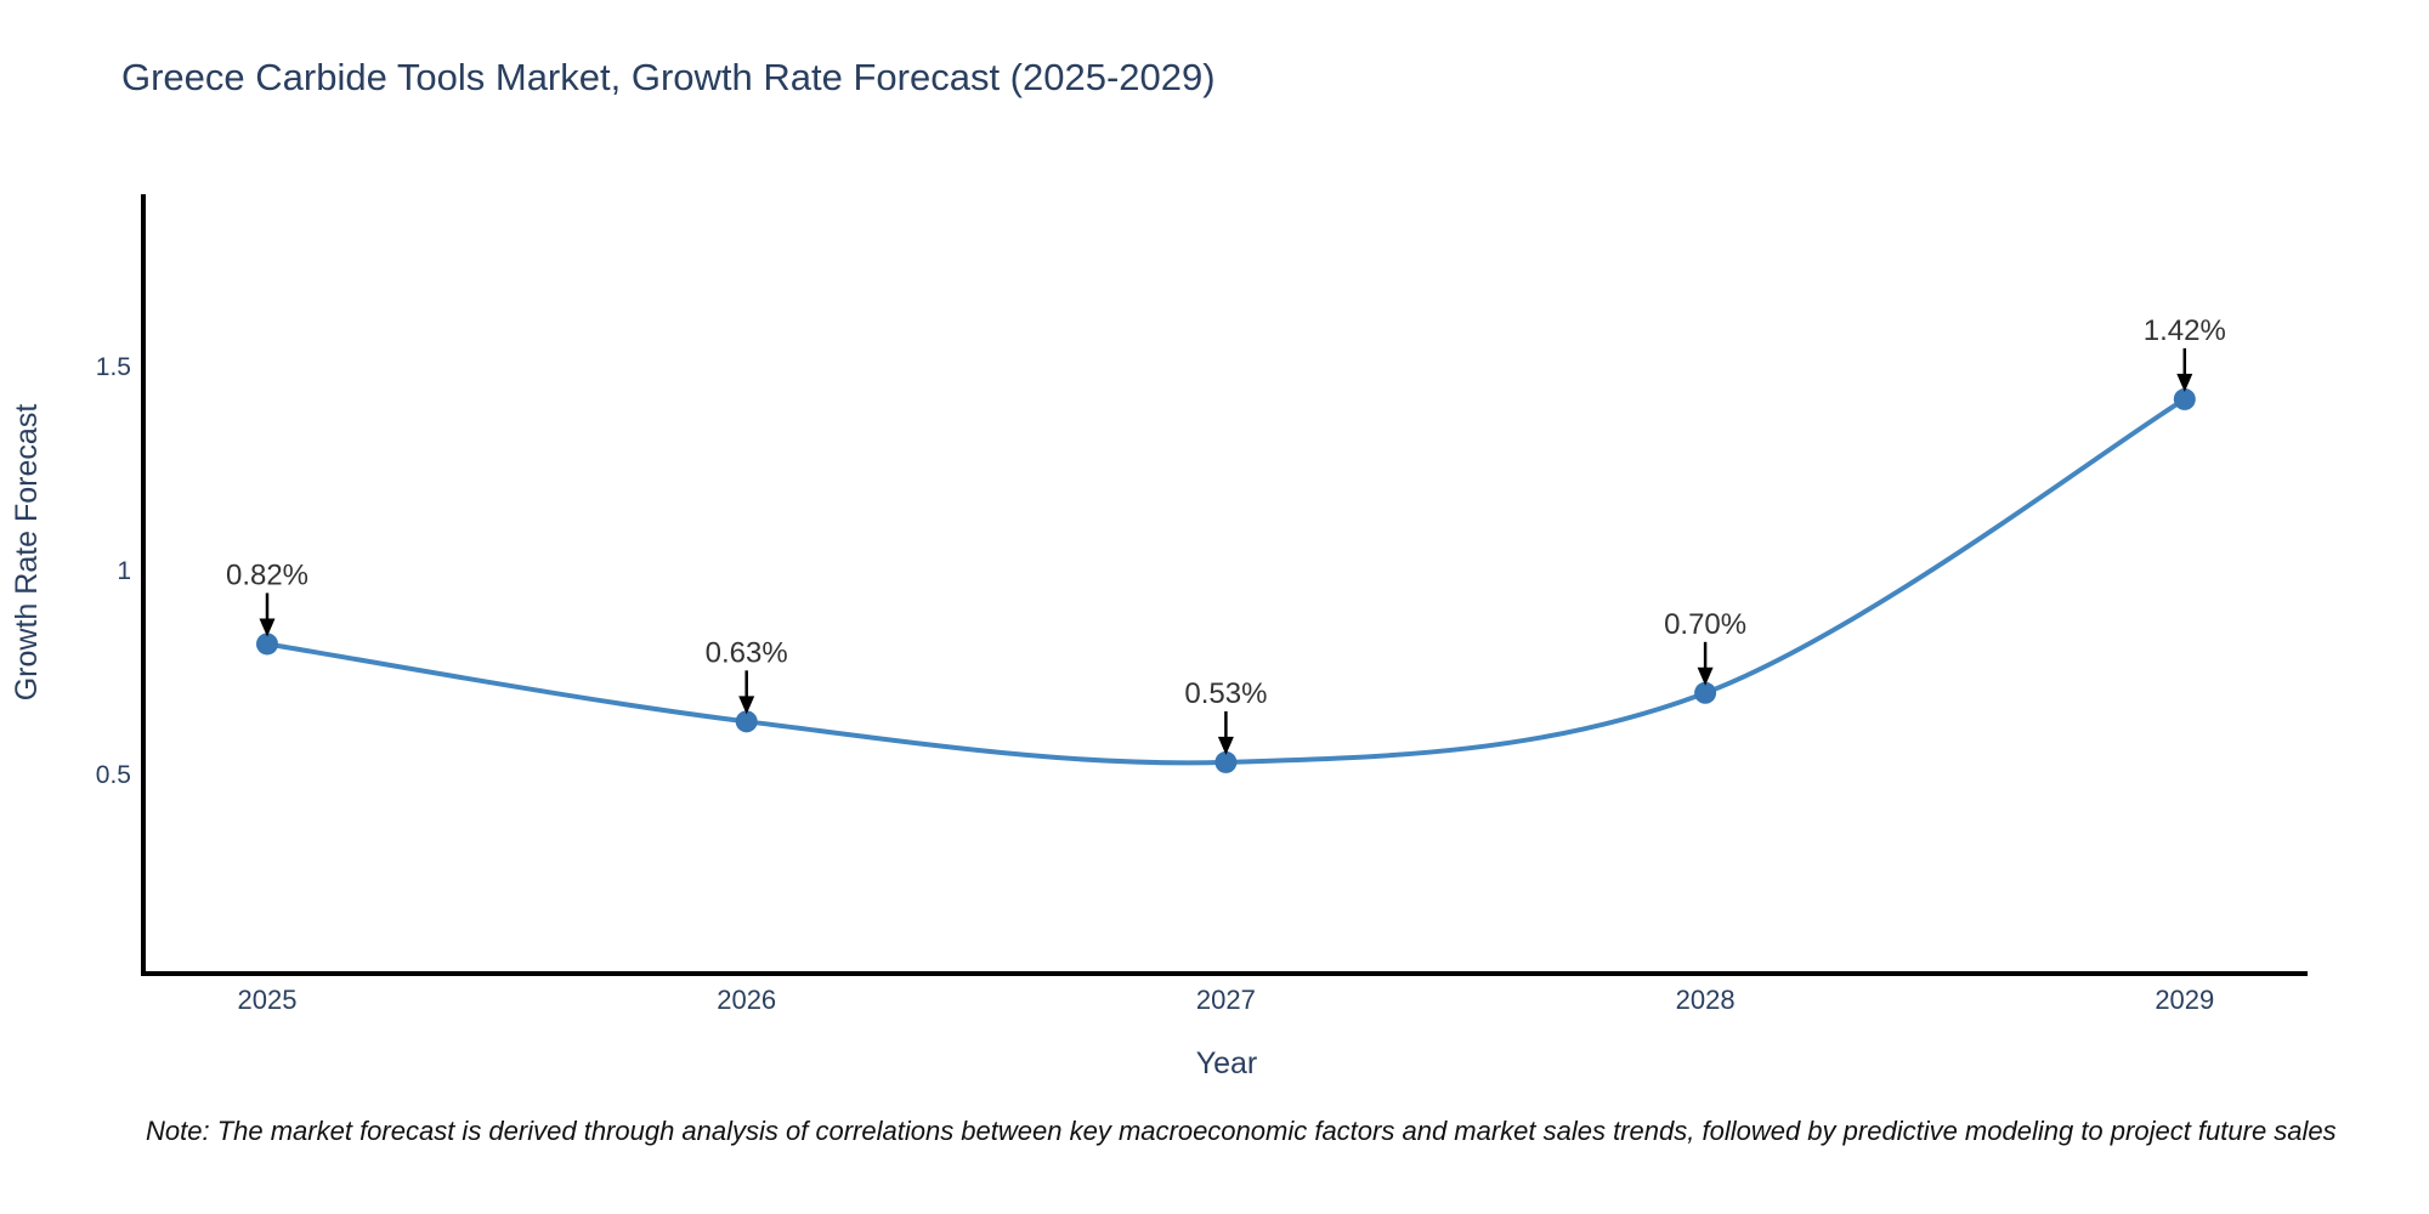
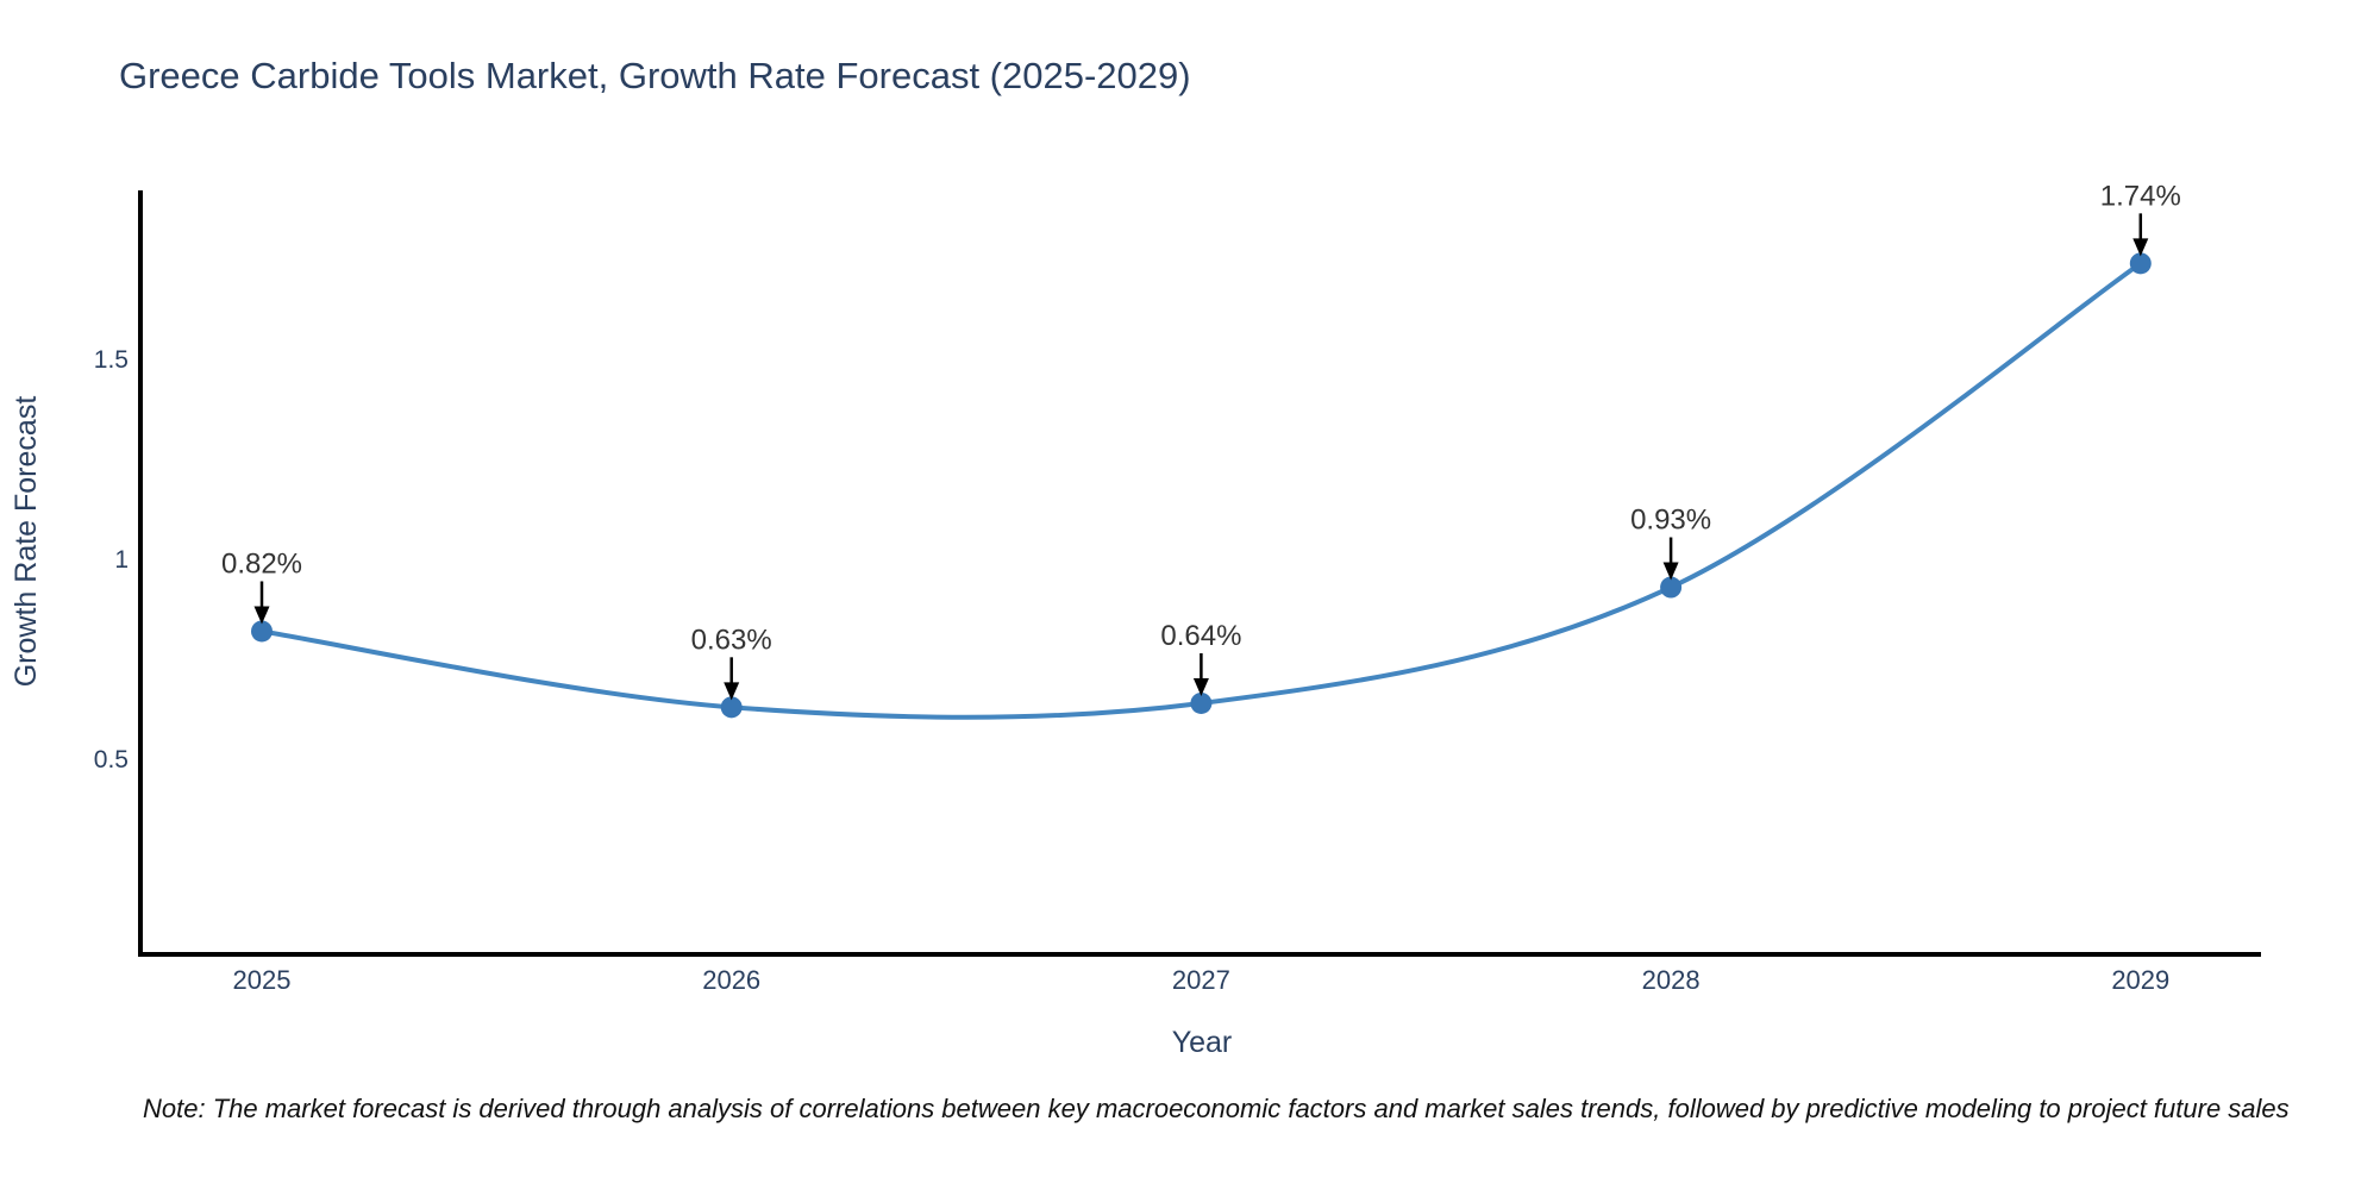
2027: 0.53% -> 0.64%
2028: 0.70% -> 0.93%
2029: 1.42% -> 1.74%
